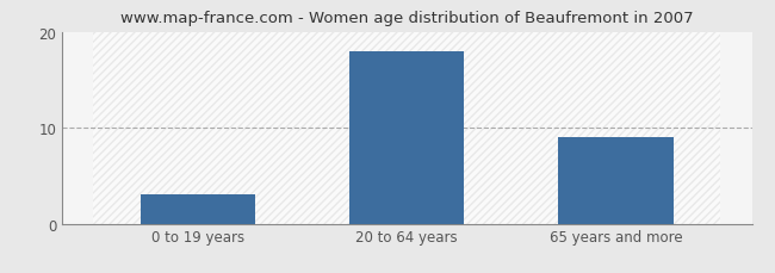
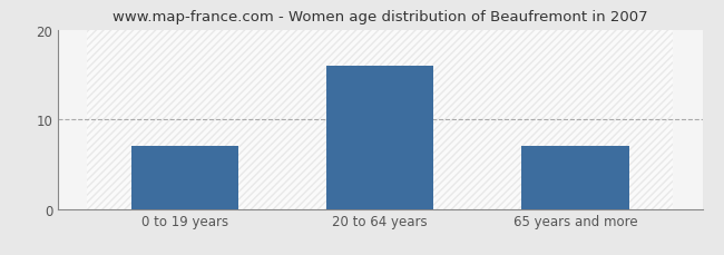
0 to 19 years: 3 -> 7
20 to 64 years: 18 -> 16
65 years and more: 9 -> 7
